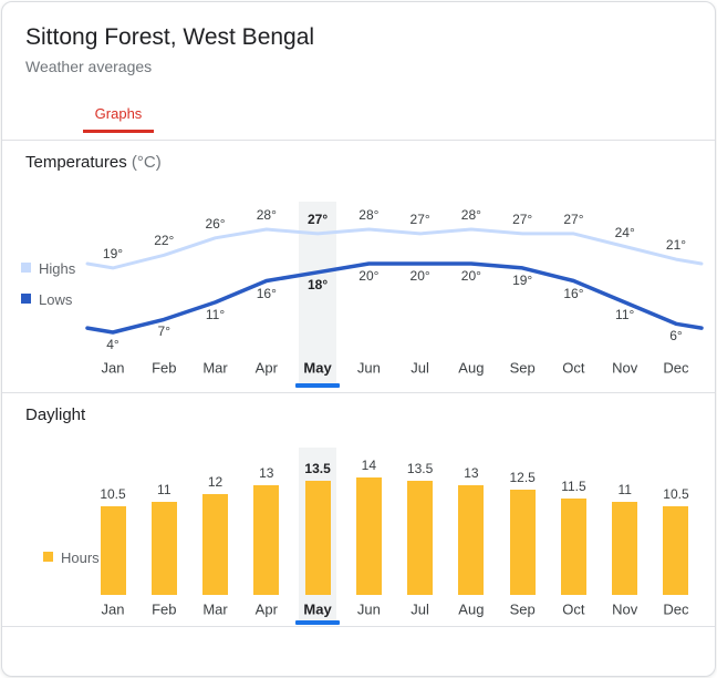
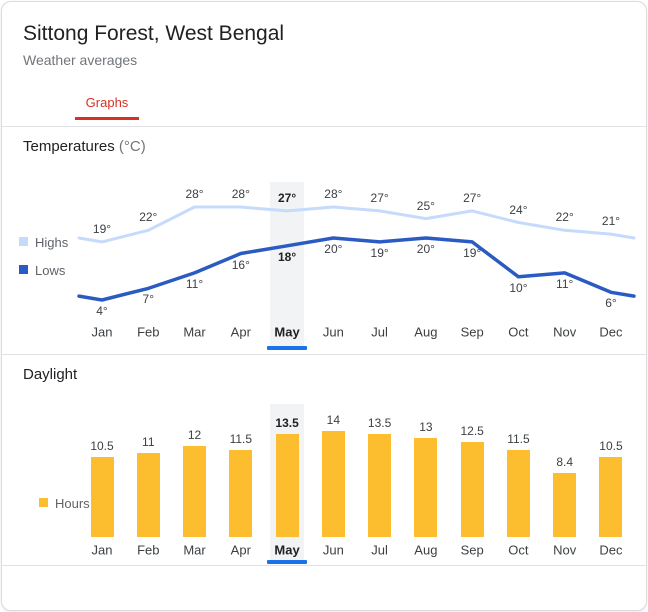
Temperatures/Highs/Mar: 26° -> 28°
Temperatures/Lows/Jul: 20° -> 19°
Temperatures/Highs/Aug: 28° -> 25°
Temperatures/Highs/Oct: 27° -> 24°
Temperatures/Lows/Oct: 16° -> 10°
Temperatures/Highs/Nov: 24° -> 22°
Daylight/Apr: 13 -> 11.5
Daylight/Nov: 11 -> 8.4
